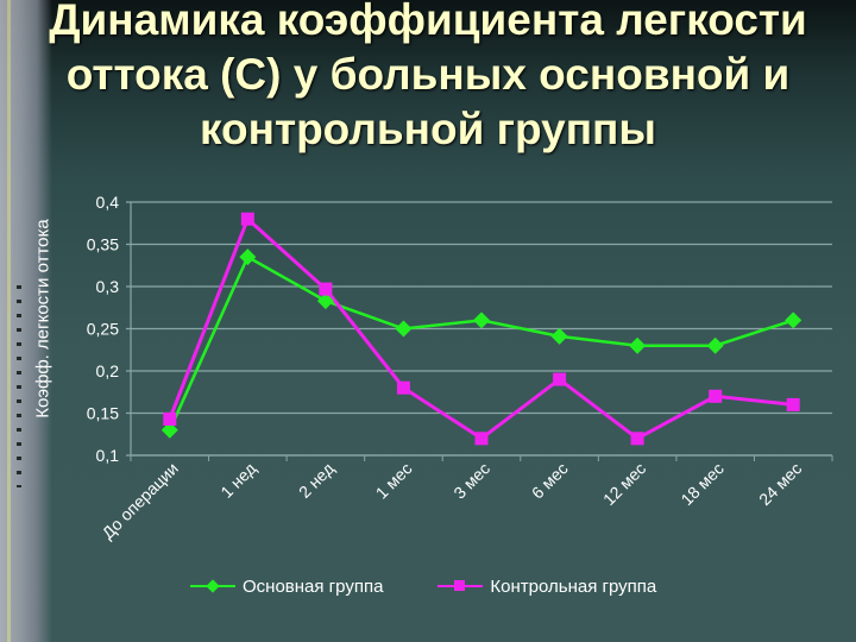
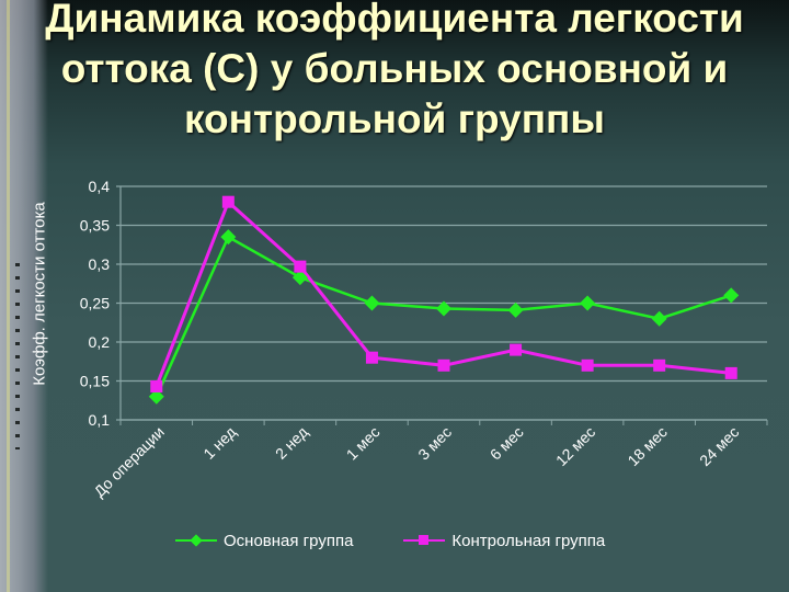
Основная группа/3 мес: 0,26 -> 0,24
Контрольная группа/3 мес: 0,12 -> 0,17
Основная группа/12 мес: 0,23 -> 0,25
Контрольная группа/12 мес: 0,12 -> 0,17
